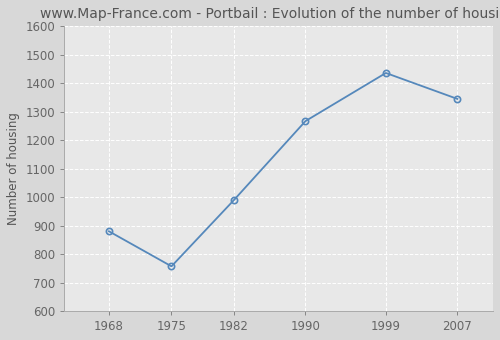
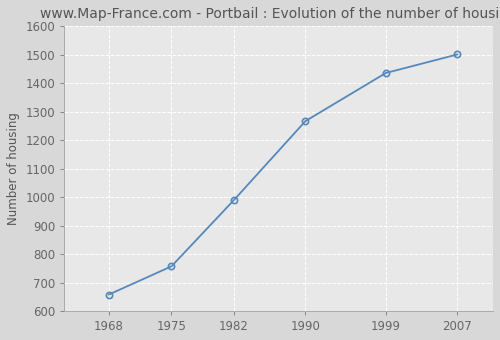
1968: 880 -> 658
2007: 1345 -> 1501
